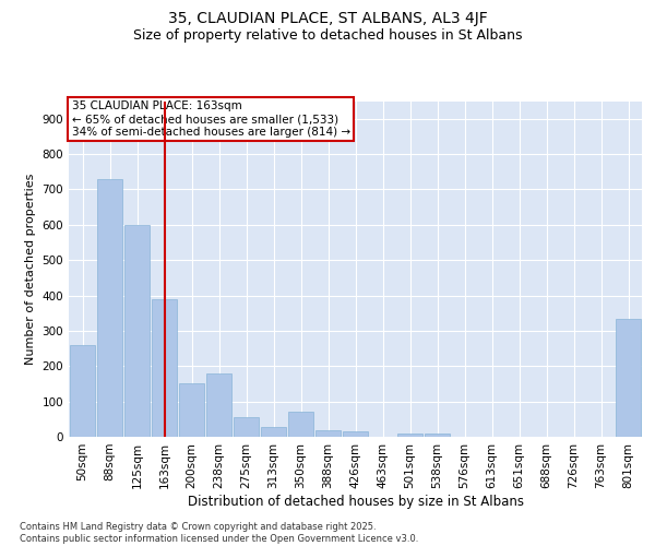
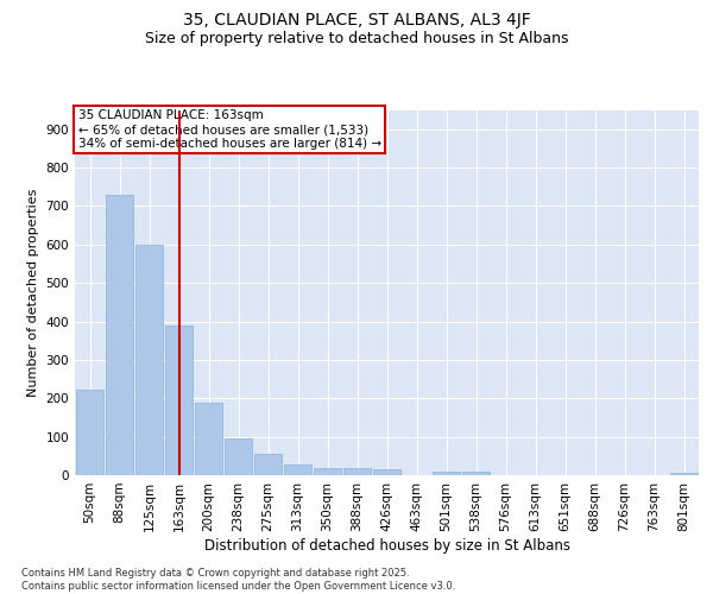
50sqm: 260 -> 222
200sqm: 150 -> 190
238sqm: 180 -> 97
350sqm: 70 -> 20
801sqm: 335 -> 7
